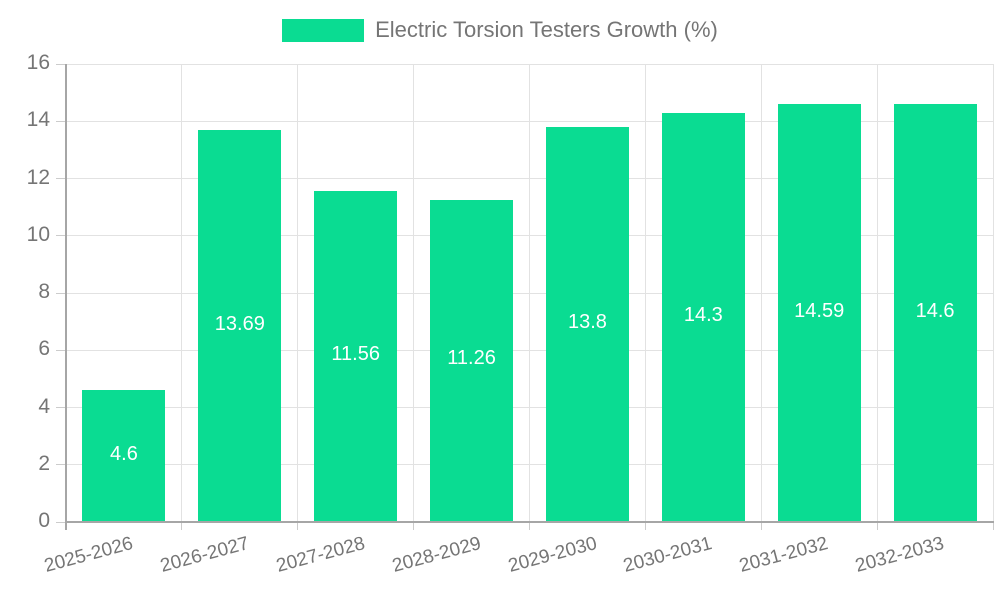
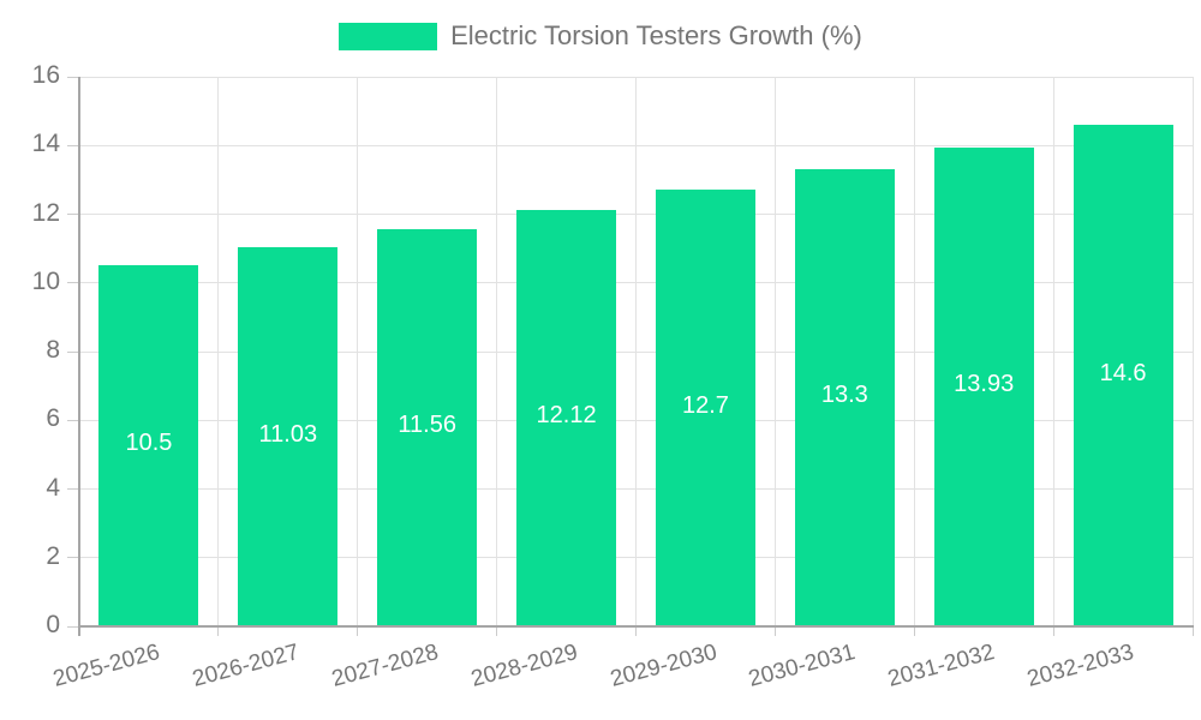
2025-2026: 4.6 -> 10.5
2026-2027: 13.69 -> 11.03
2028-2029: 11.26 -> 12.12
2029-2030: 13.8 -> 12.7
2030-2031: 14.3 -> 13.3
2031-2032: 14.59 -> 13.93
